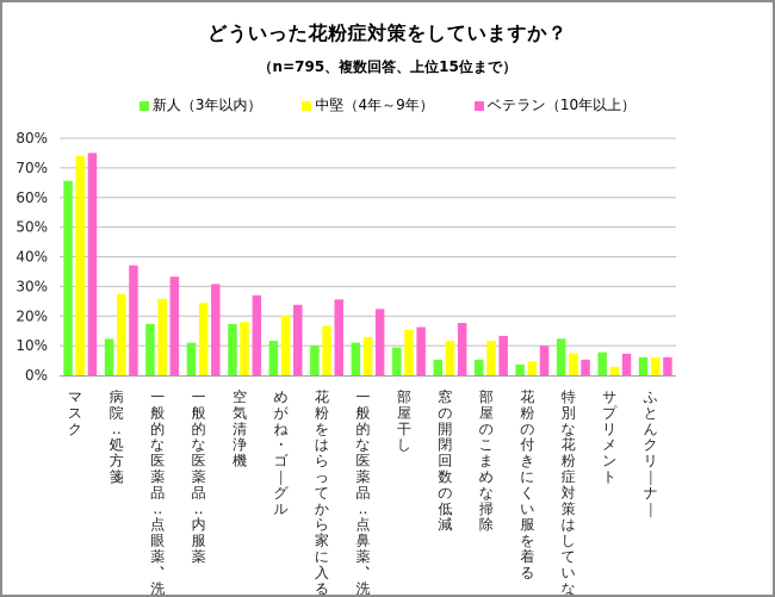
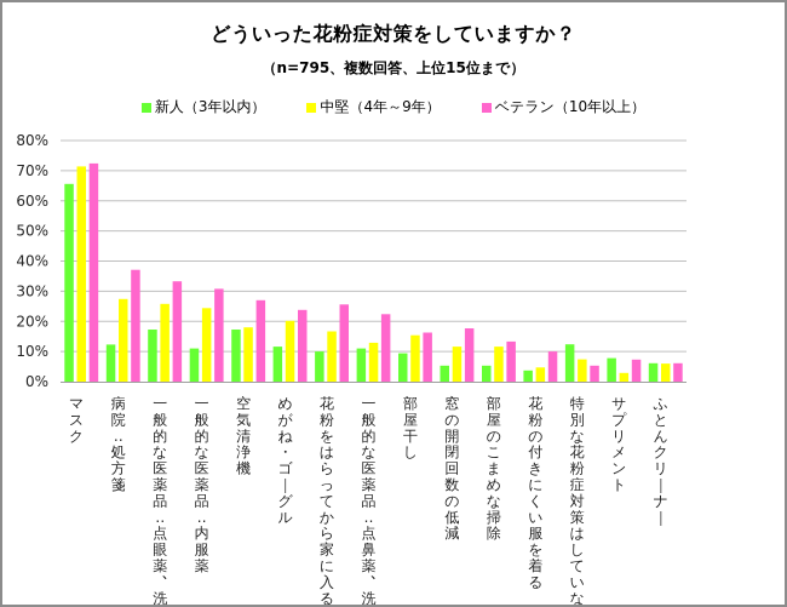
中堅（4年～9年）/マスク: 74% -> 71%
ベテラン（10年以上）/マスク: 75% -> 72%
